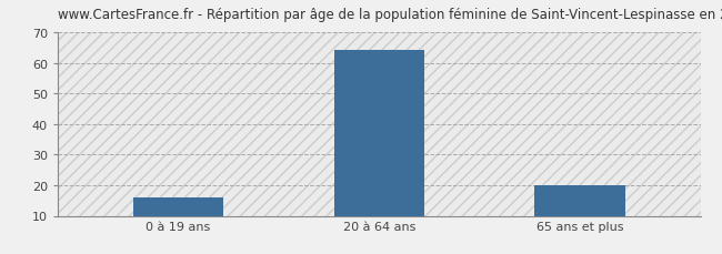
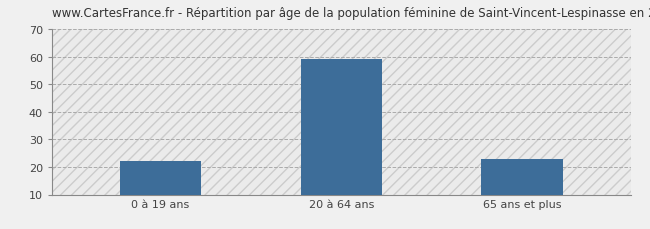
0 à 19 ans: 16 -> 22
20 à 64 ans: 64 -> 59
65 ans et plus: 20 -> 23
